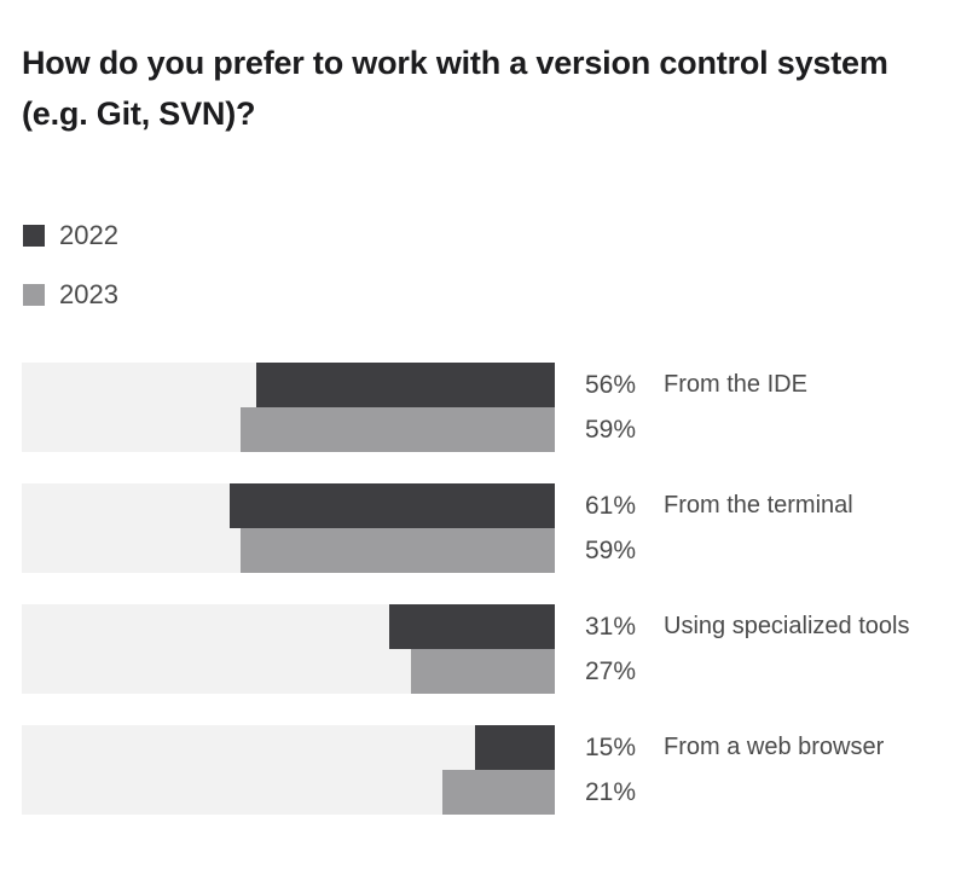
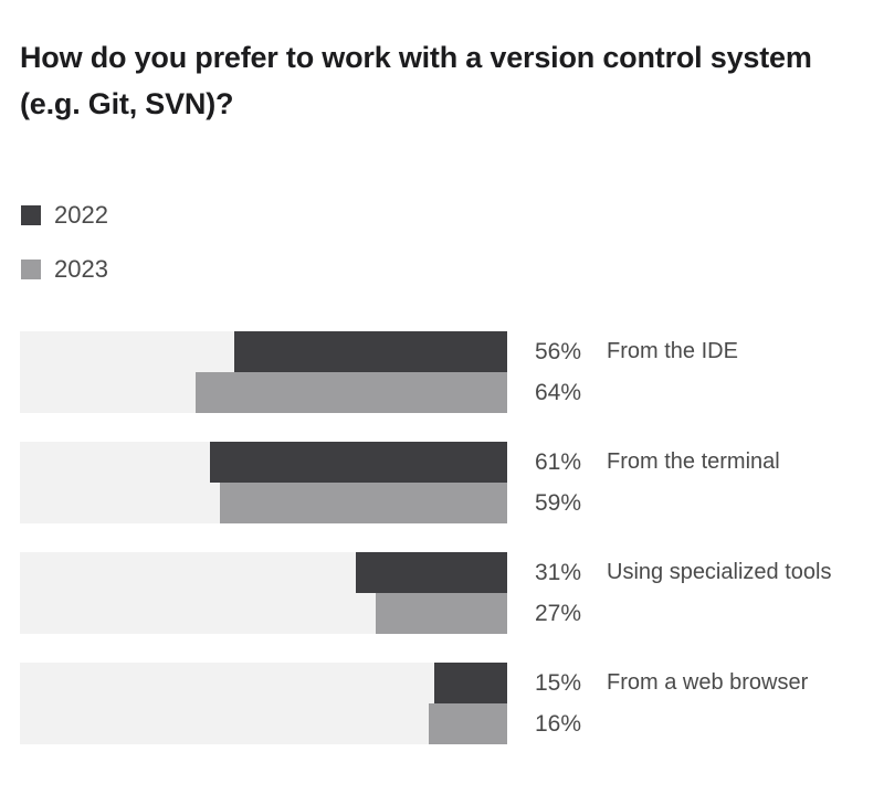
2023/From the IDE: 59% -> 64%
2023/From a web browser: 21% -> 16%
